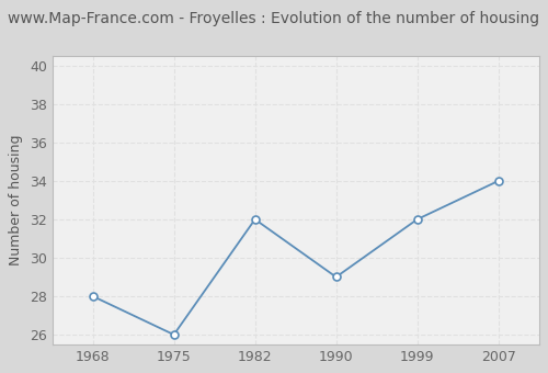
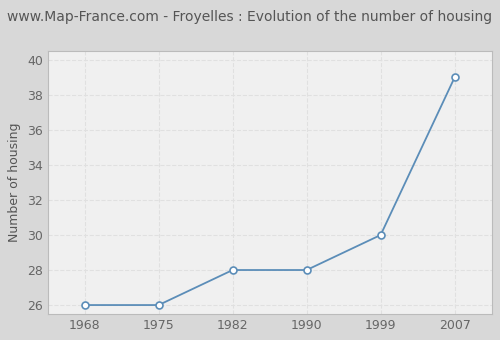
1968: 28 -> 26
1982: 32 -> 28
1990: 29 -> 28
1999: 32 -> 30
2007: 34 -> 39
